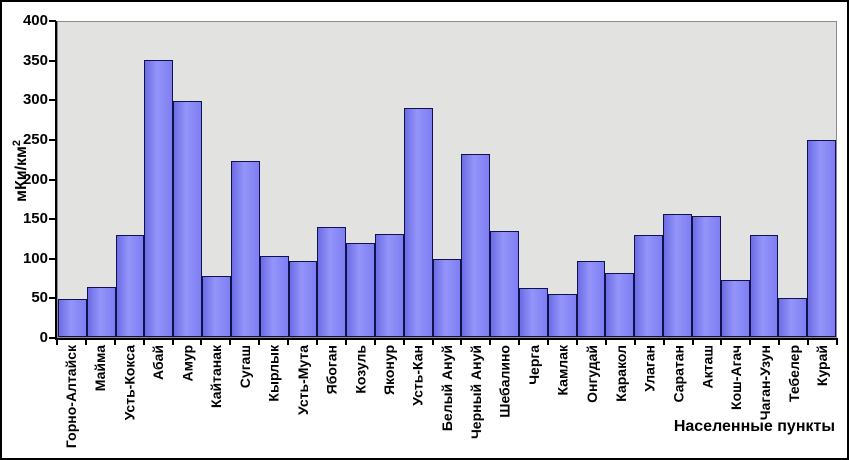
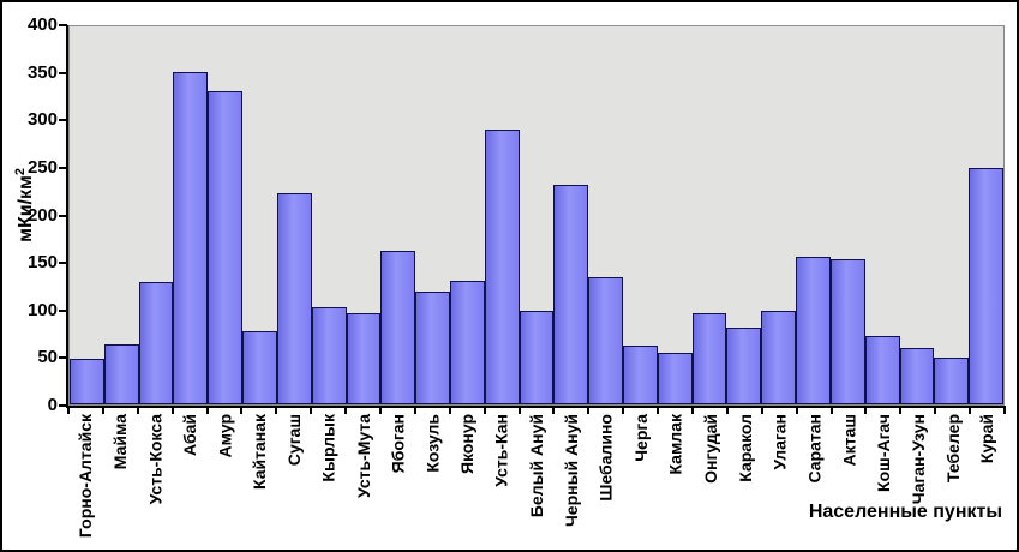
Амур: 300 -> 330
Ябоган: 140 -> 160
Улаган: 130 -> 100
Чаган-Узун: 130 -> 60
